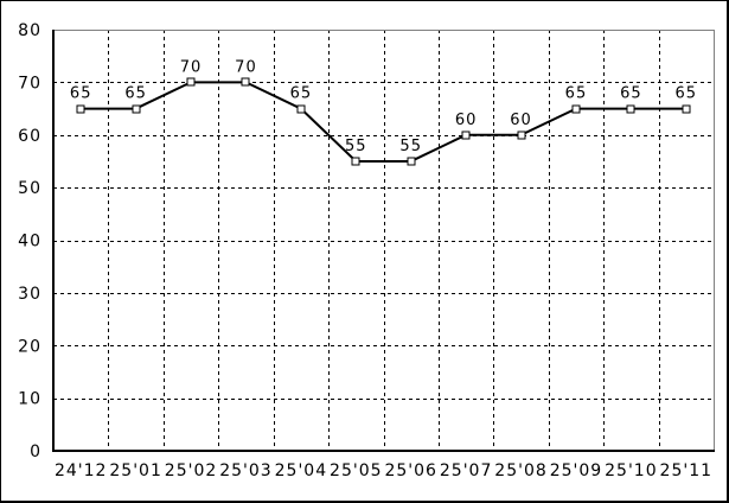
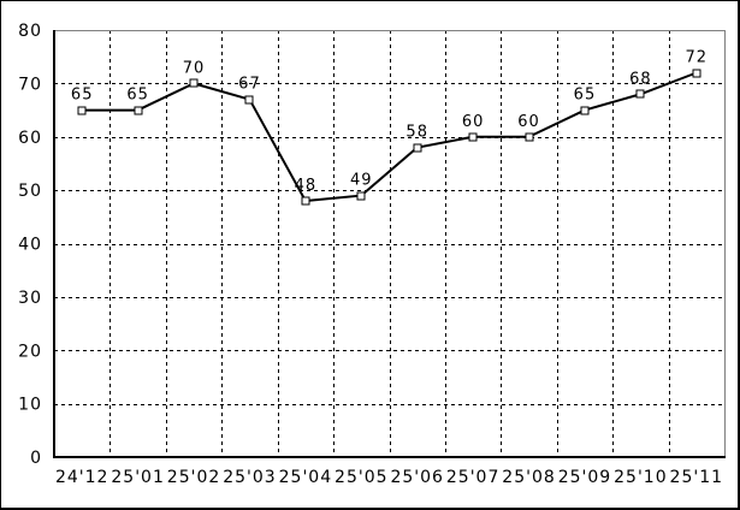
25'03: 70 -> 67
25'04: 65 -> 48
25'05: 55 -> 49
25'06: 55 -> 58
25'10: 65 -> 68
25'11: 65 -> 72
